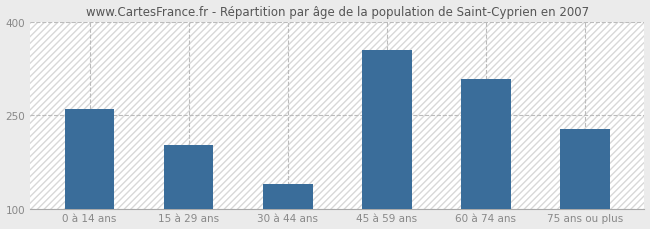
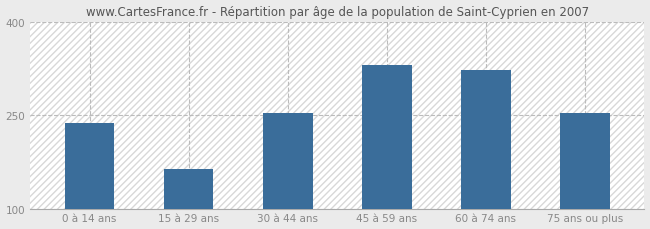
0 à 14 ans: 260 -> 237
15 à 29 ans: 202 -> 163
30 à 44 ans: 140 -> 253
45 à 59 ans: 354 -> 330
60 à 74 ans: 308 -> 323
75 ans ou plus: 228 -> 253
